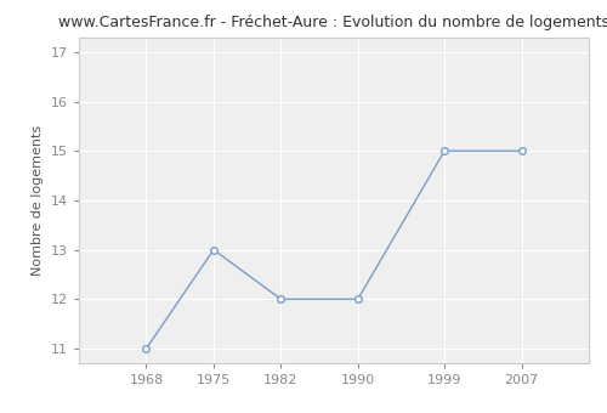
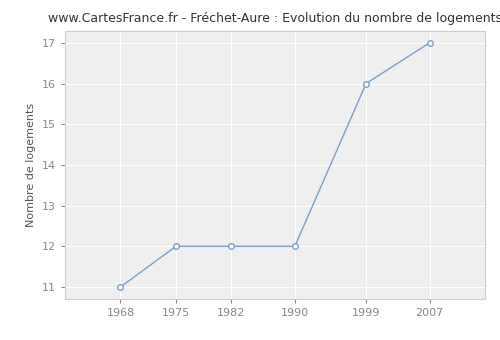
1975: 13 -> 12
1999: 15 -> 16
2007: 15 -> 17
